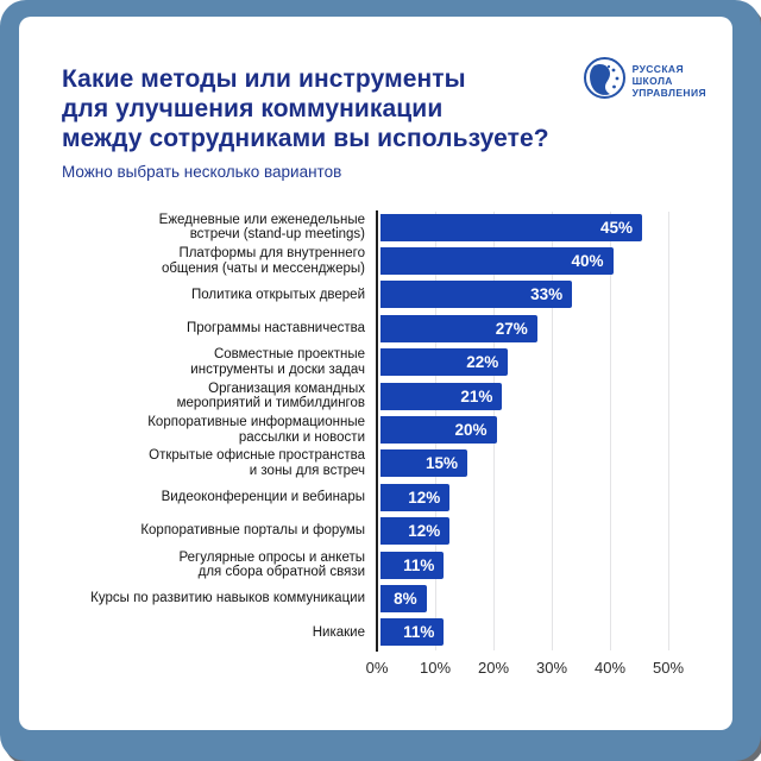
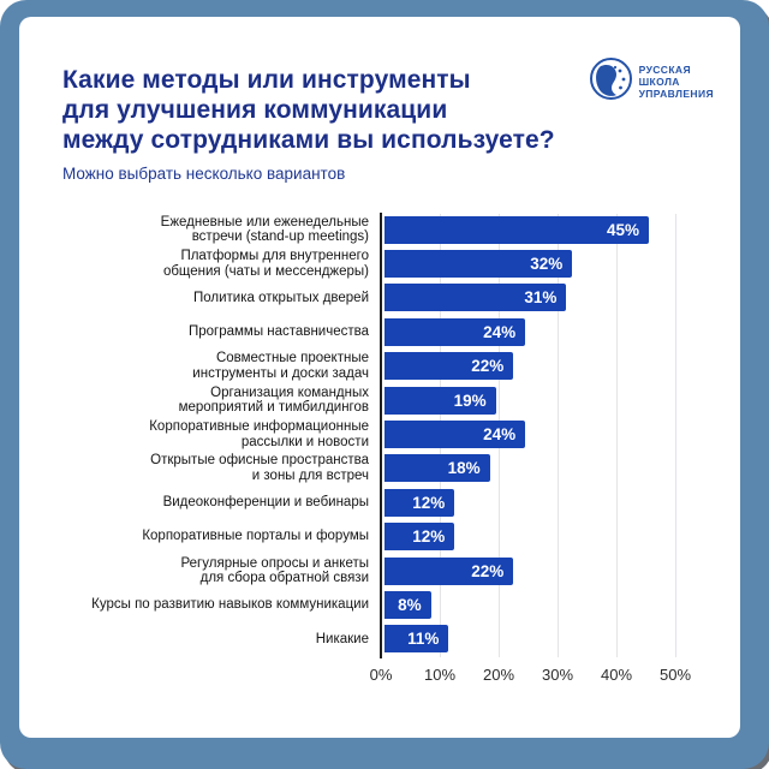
Платформы для внутреннего общения (чаты и мессенджеры): 40% -> 32%
Политика открытых дверей: 33% -> 31%
Программы наставничества: 27% -> 24%
Организация командных мероприятий и тимбилдингов: 21% -> 19%
Корпоративные информационные рассылки и новости: 20% -> 24%
Открытые офисные пространства и зоны для встреч: 15% -> 18%
Регулярные опросы и анкеты для сбора обратной связи: 11% -> 22%
